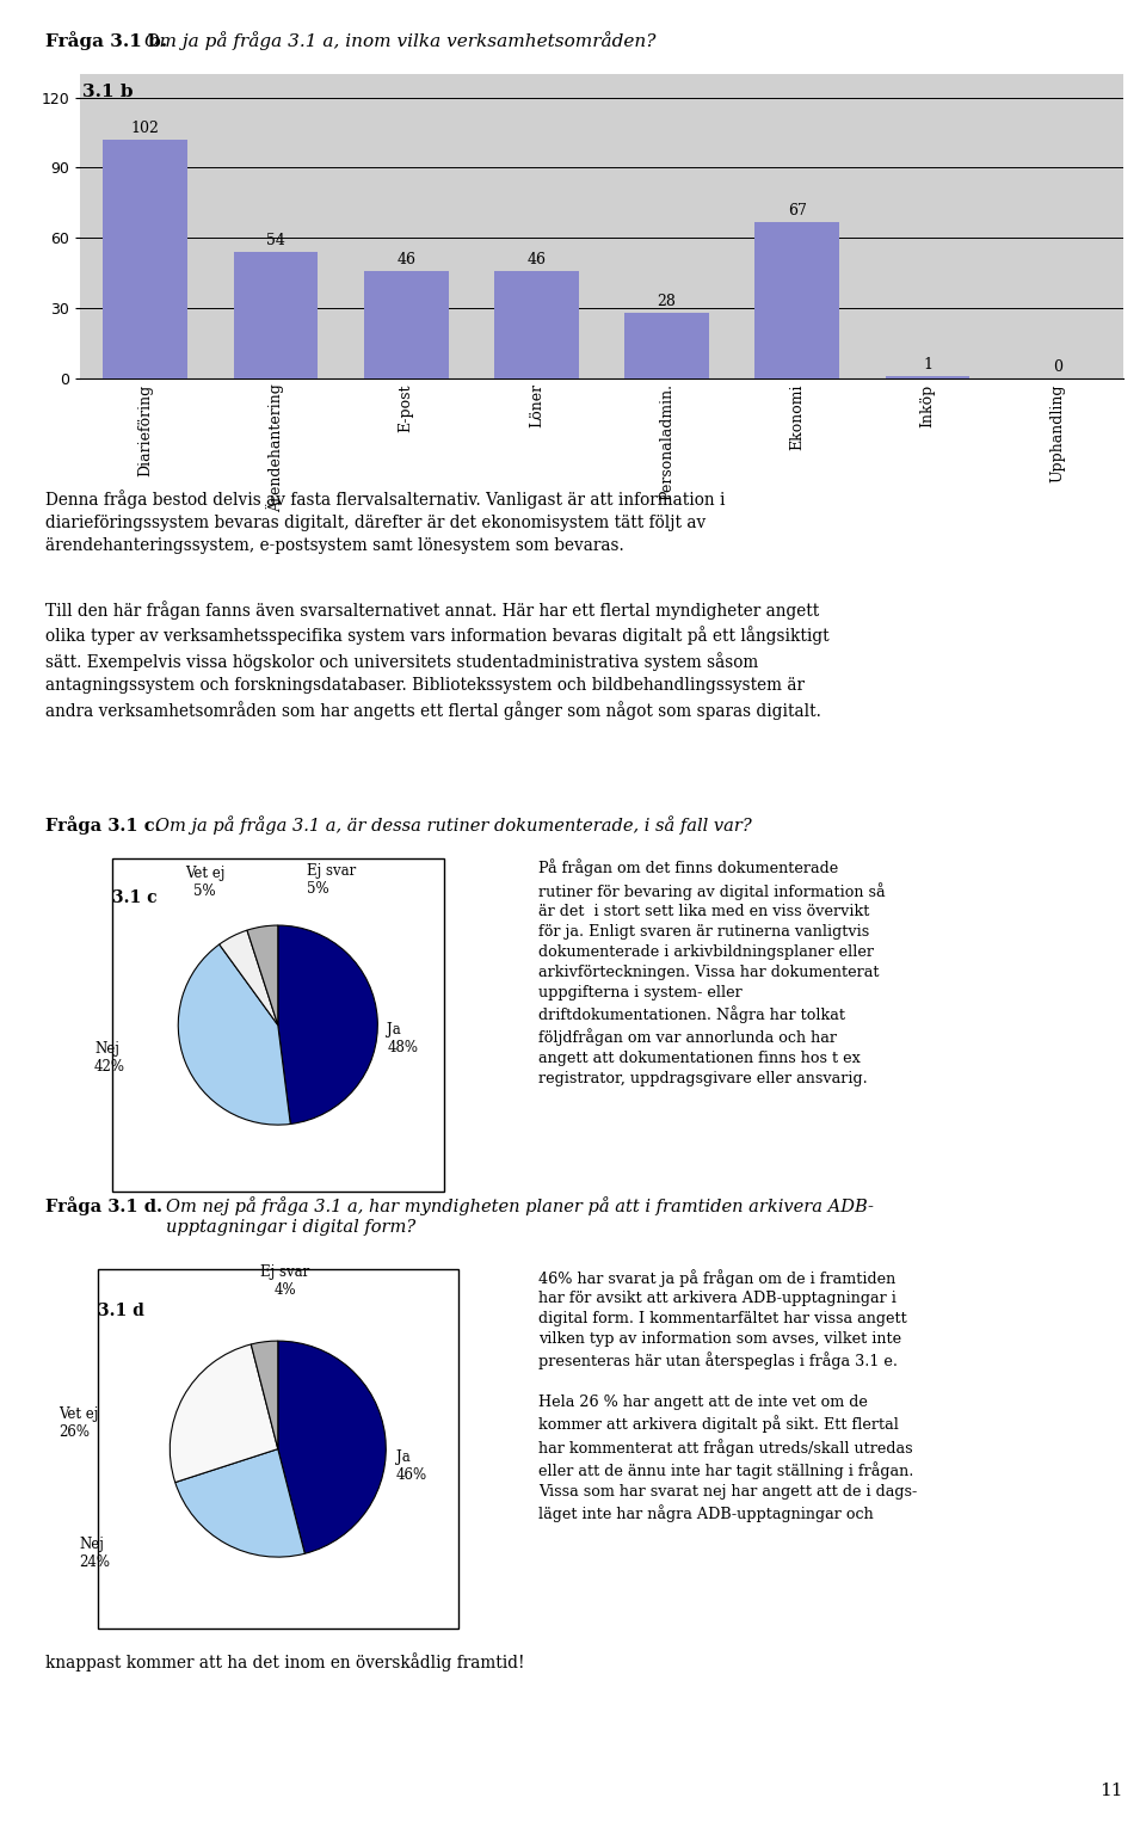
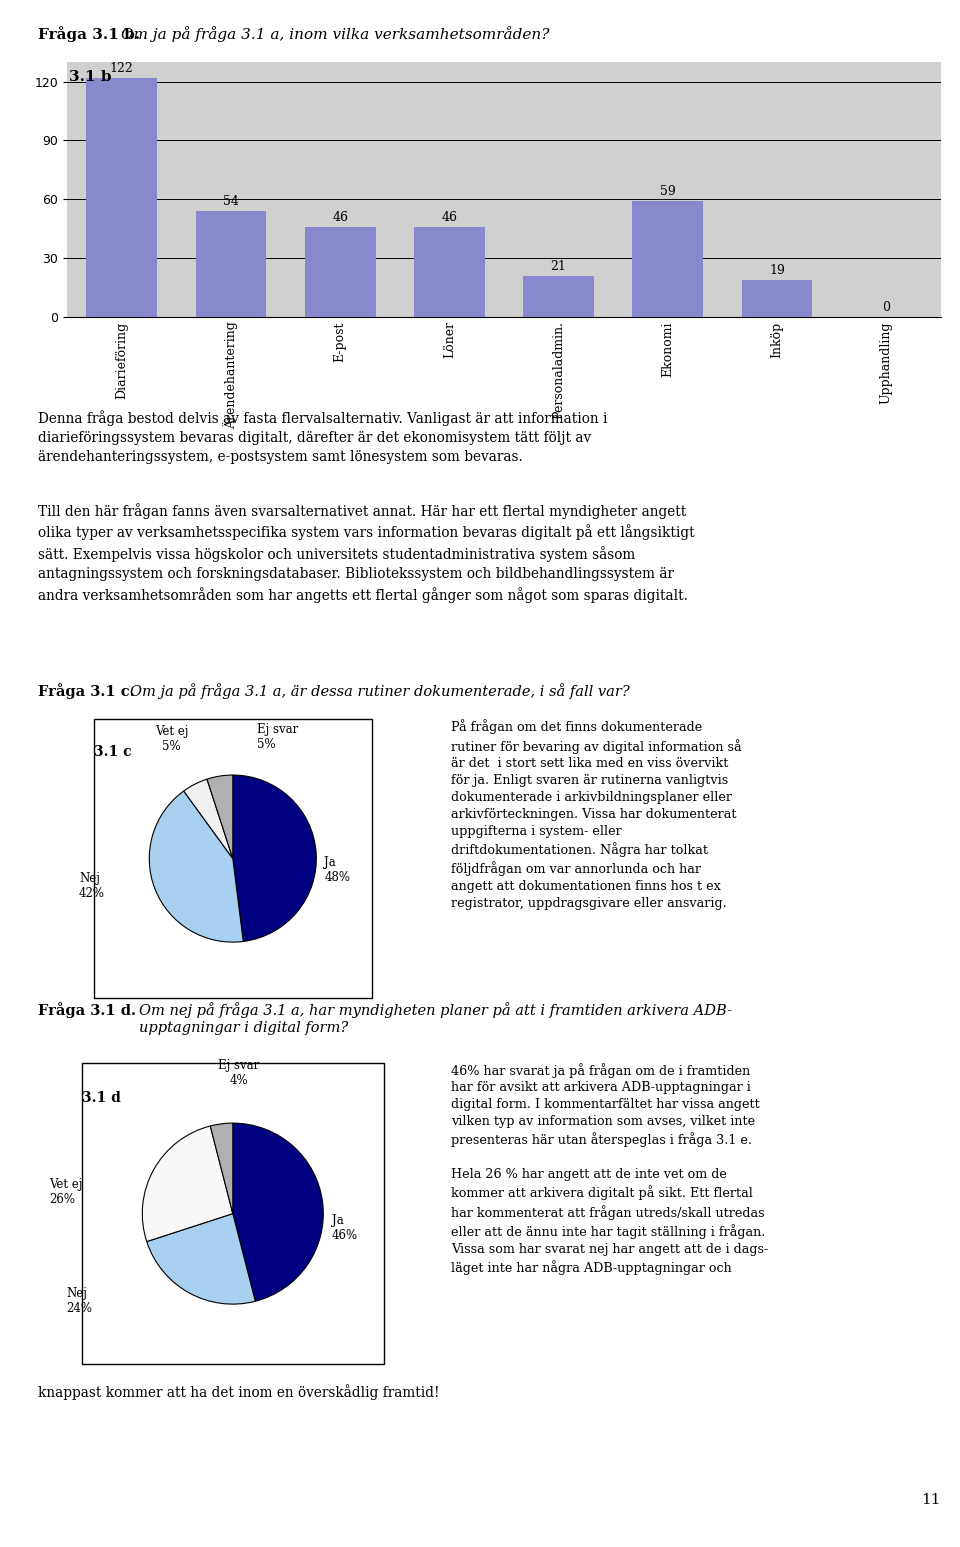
Diarieföring: 102 -> 122
Personaladmin.: 28 -> 21
Ekonomi: 67 -> 59
Inköp: 1 -> 19
